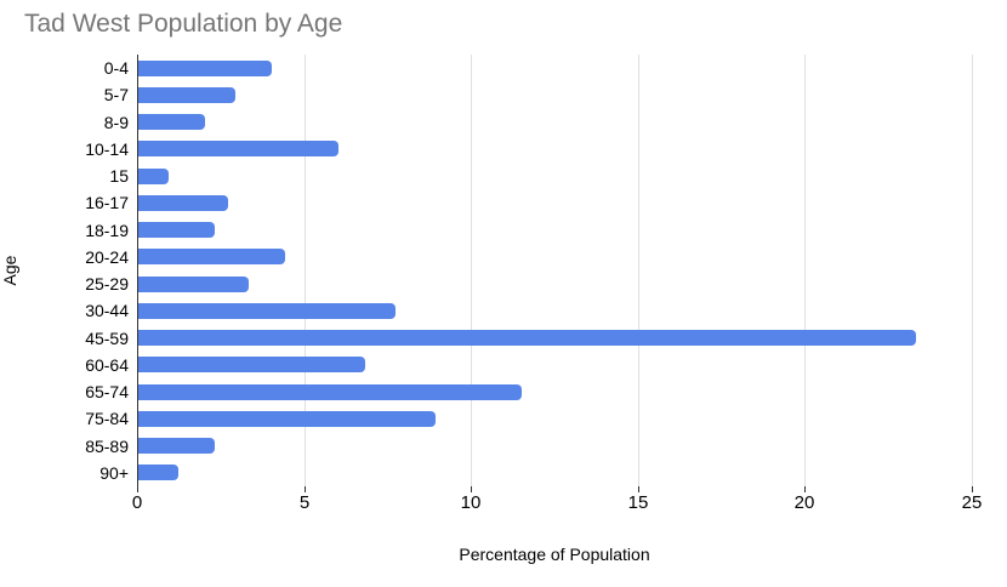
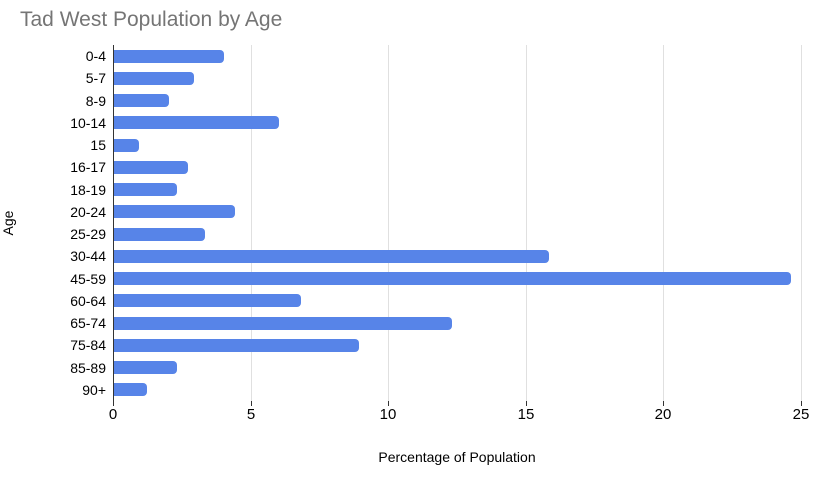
30-44: 7.7 -> 15.8
45-59: 23.3 -> 24.6
65-74: 11.5 -> 12.3
